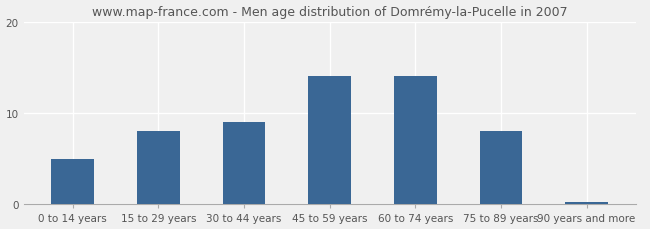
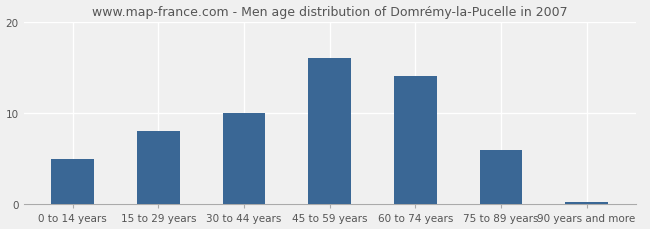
30 to 44 years: 9.0 -> 10.0
45 to 59 years: 14.0 -> 16.0
75 to 89 years: 8.0 -> 6.0
